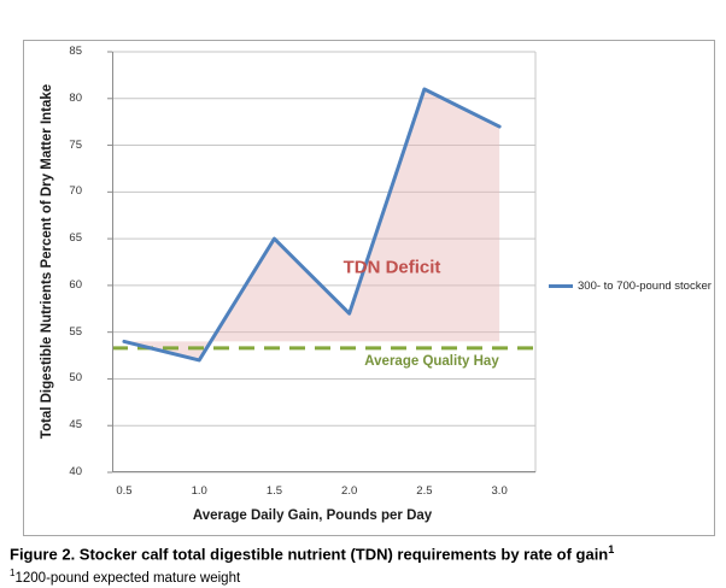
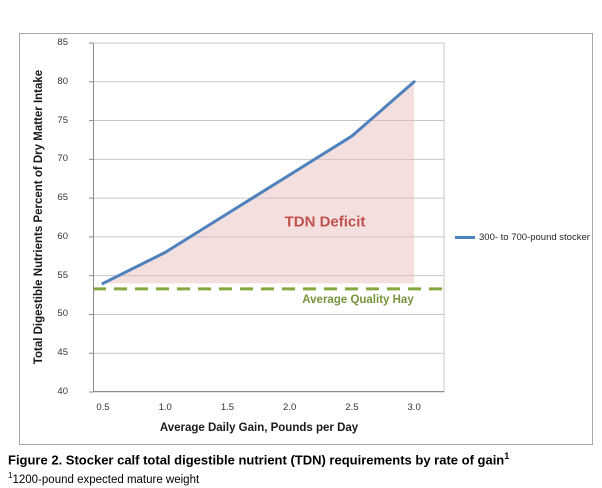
1.0: 52 -> 58
1.5: 65 -> 63
2.0: 57 -> 68
2.5: 81 -> 73
3.0: 77 -> 80
